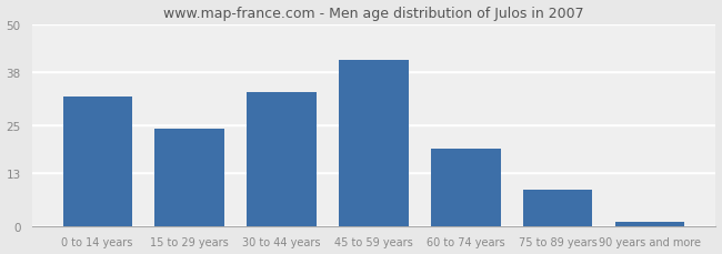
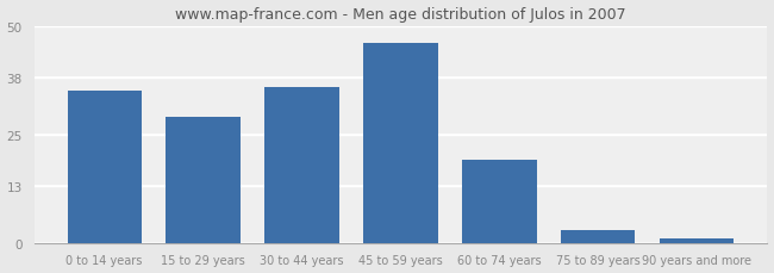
0 to 14 years: 32 -> 35
15 to 29 years: 24 -> 29
30 to 44 years: 33 -> 36
45 to 59 years: 41 -> 46
75 to 89 years: 9 -> 3
